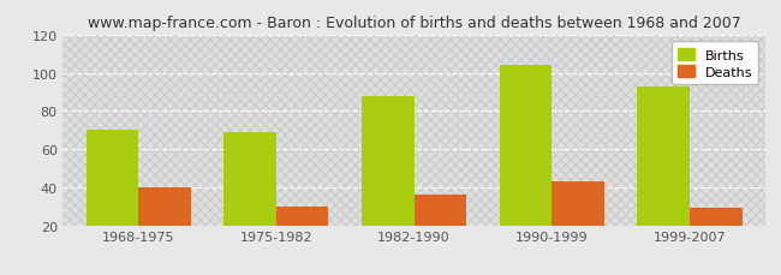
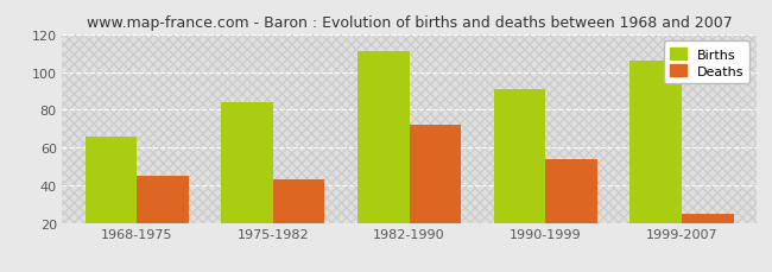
Births/1968-1975: 70 -> 66
Deaths/1968-1975: 40 -> 45
Births/1975-1982: 69 -> 84
Deaths/1975-1982: 30 -> 43
Births/1982-1990: 88 -> 111
Deaths/1982-1990: 36 -> 72
Births/1990-1999: 104 -> 91
Deaths/1990-1999: 43 -> 54
Births/1999-2007: 93 -> 106
Deaths/1999-2007: 29 -> 25
